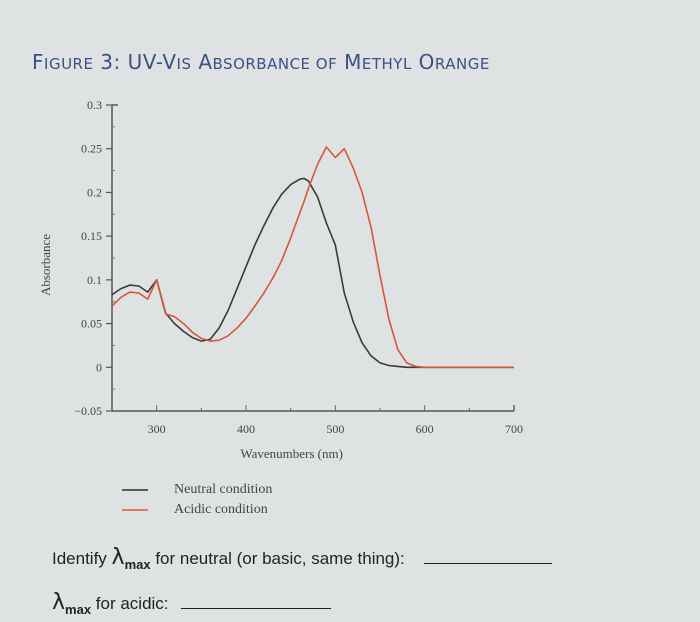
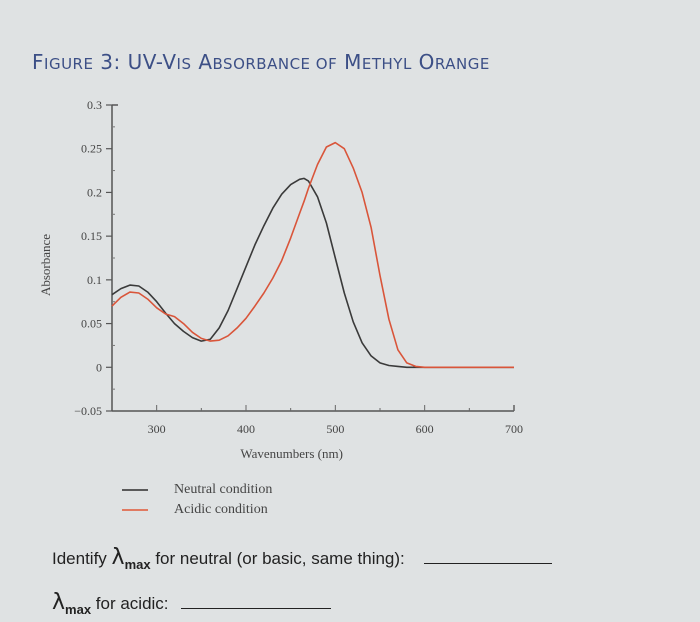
Neutral condition/300: 0.10 -> 0.07
Acidic condition/300: 0.10 -> 0.07
Neutral condition/500: 0.14 -> 0.12
Acidic condition/500: 0.24 -> 0.26
